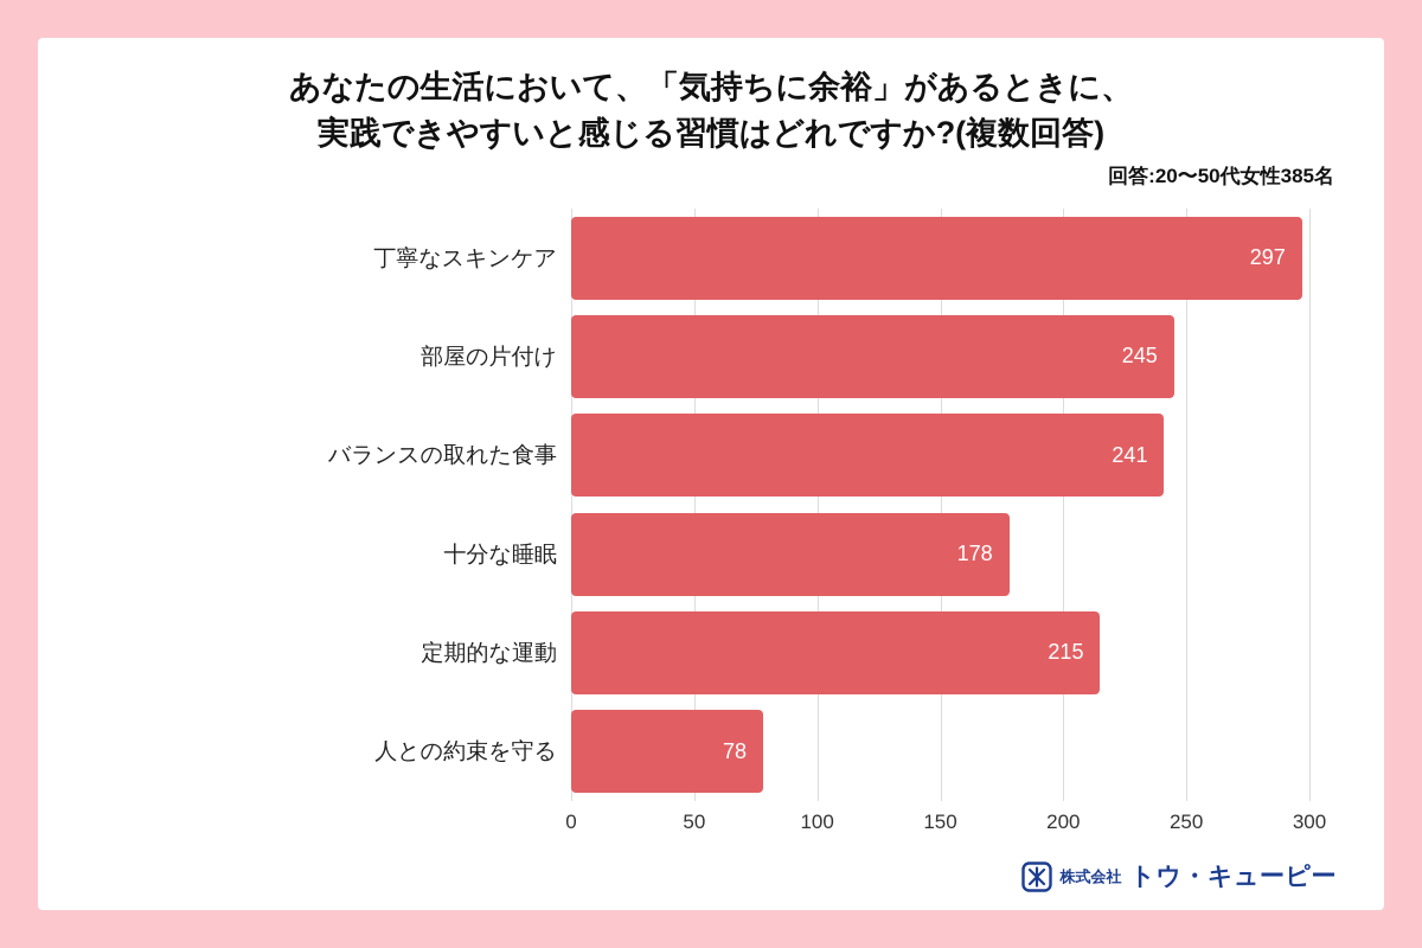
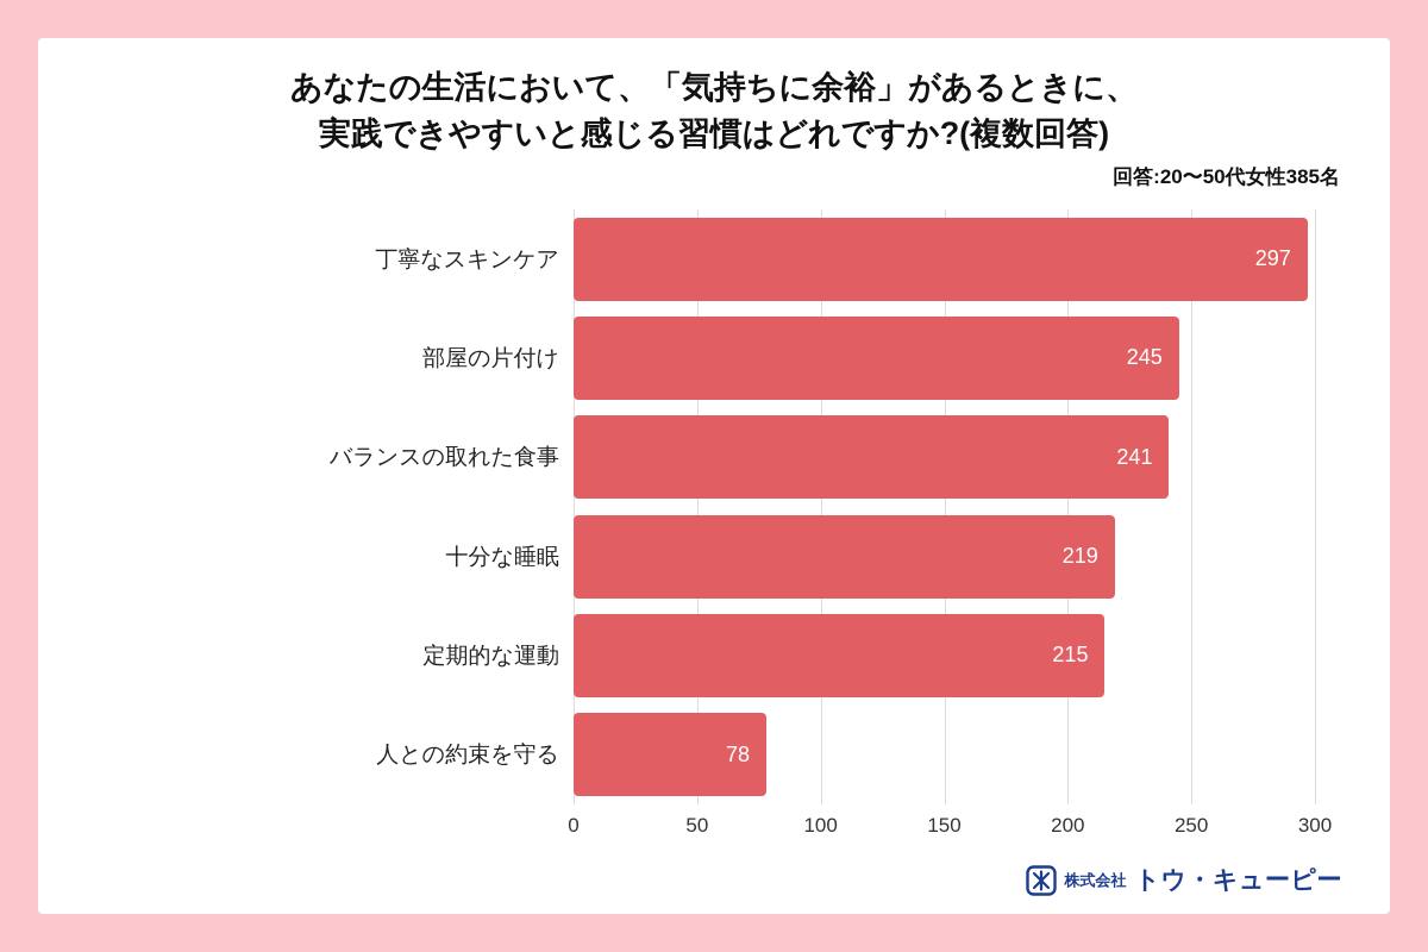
十分な睡眠: 178 -> 219
